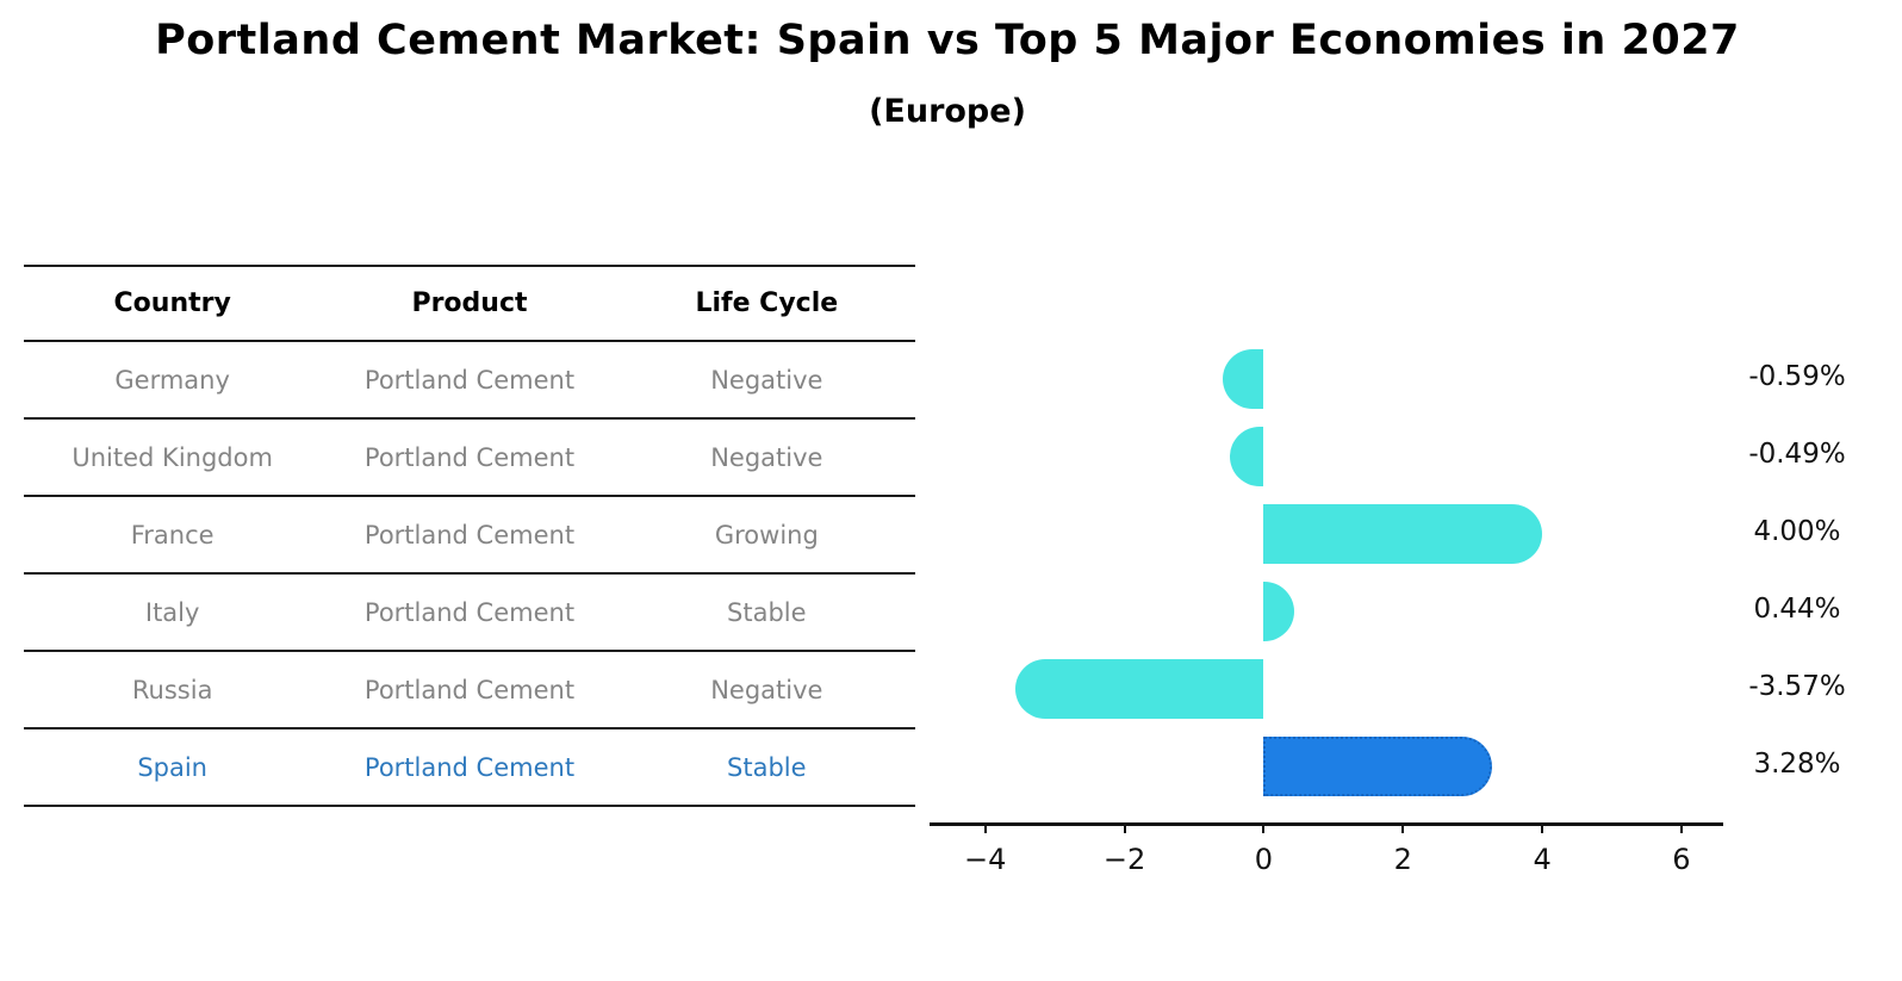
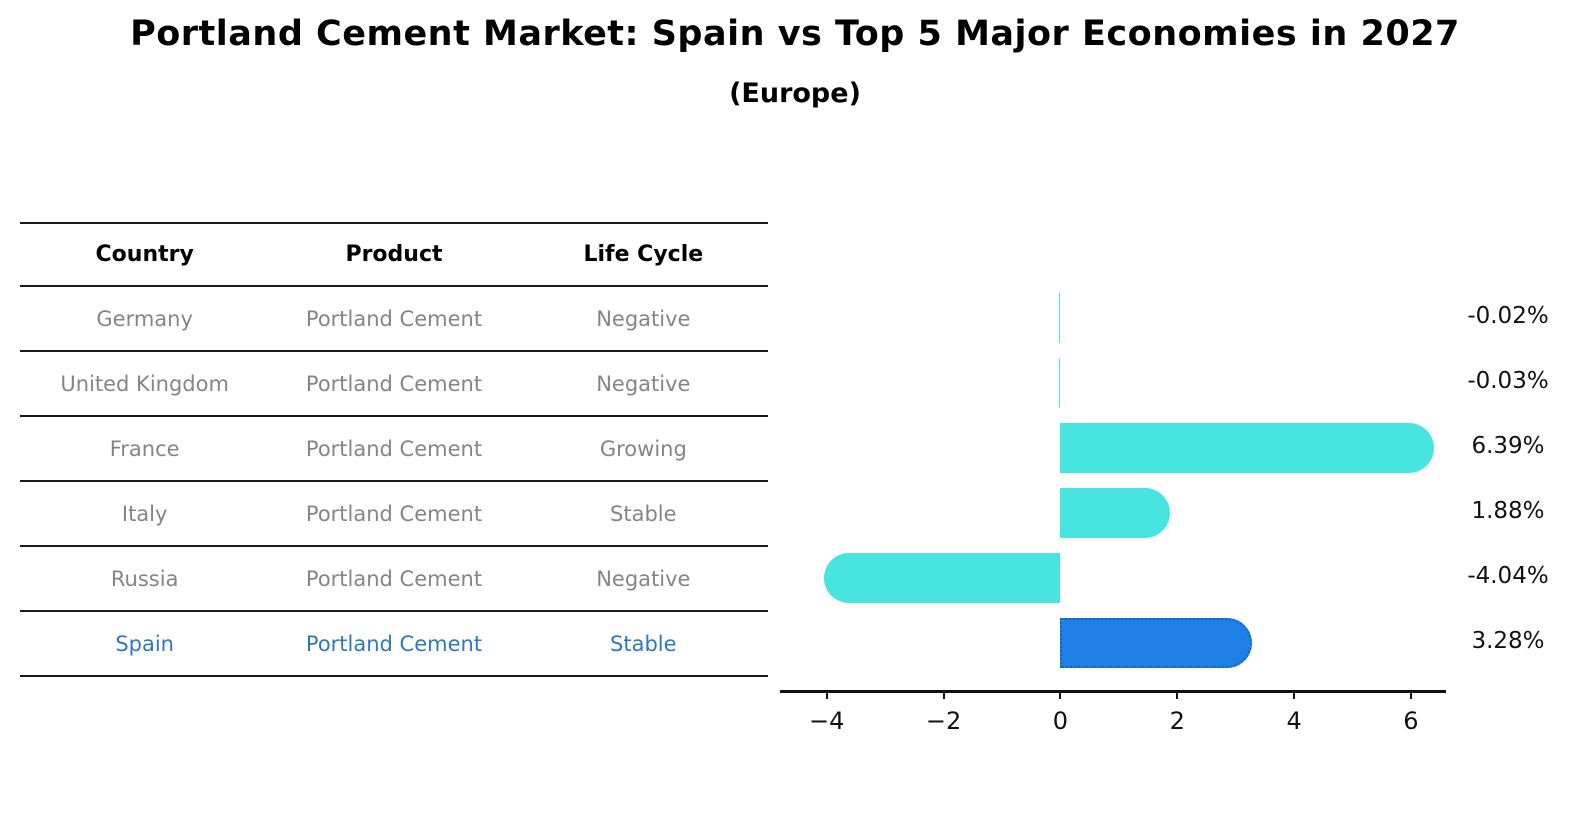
Germany: -0.59% -> -0.02%
United Kingdom: -0.49% -> -0.03%
France: 4.00% -> 6.39%
Italy: 0.44% -> 1.88%
Russia: -3.57% -> -4.04%
